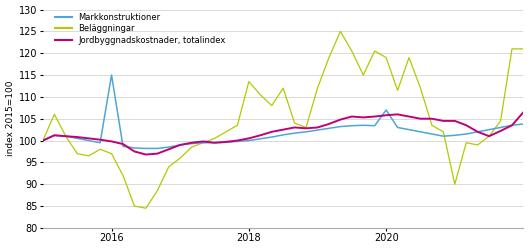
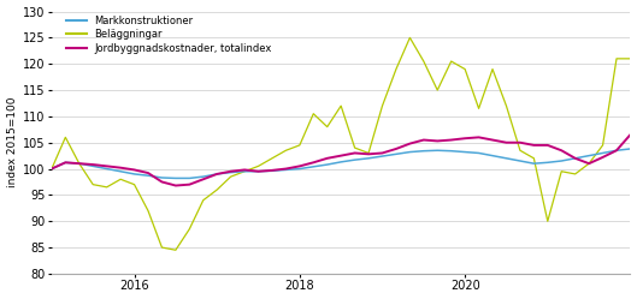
Markkonstruktioner/2016: 115.0 -> 99.0
Beläggningar/2018: 113.5 -> 104.5
Markkonstruktioner/2020: 107.0 -> 103.2
